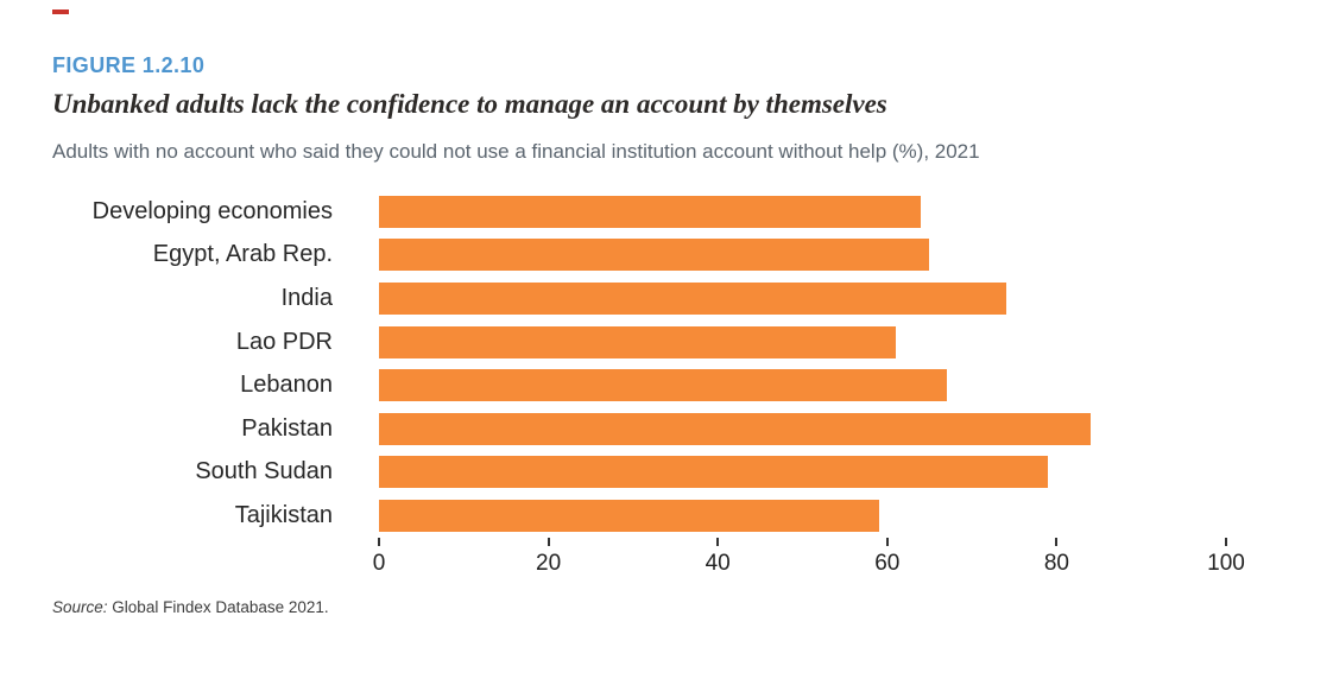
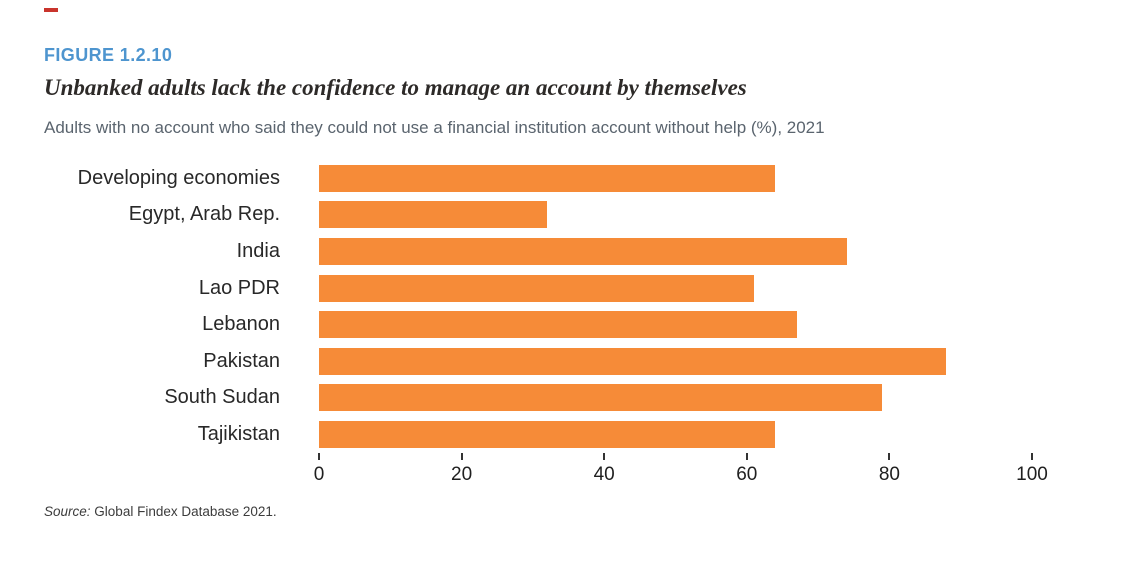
Egypt, Arab Rep.: 65 -> 32
Pakistan: 84 -> 88
Tajikistan: 59 -> 64
